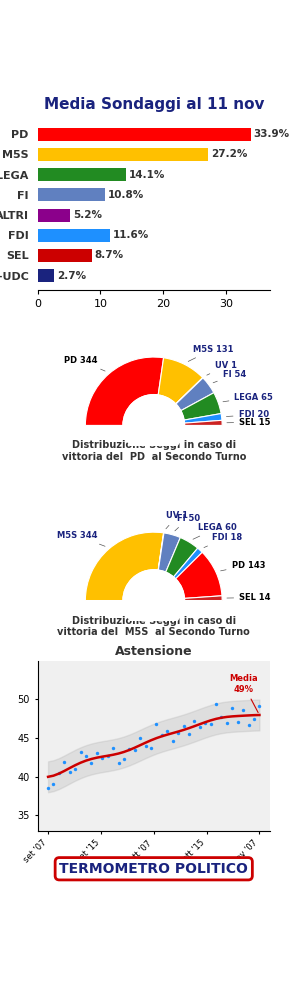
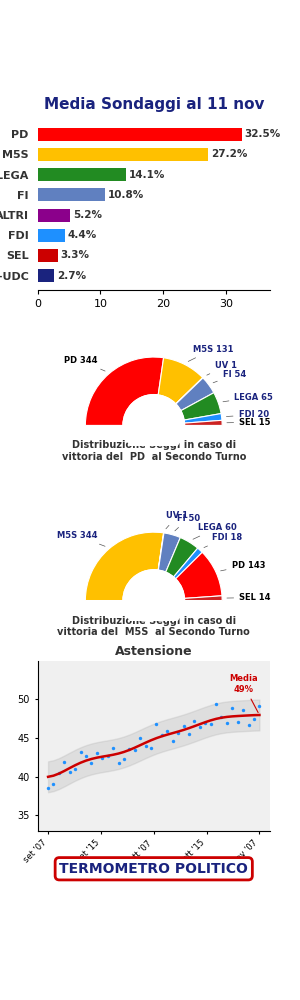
Media Sondaggi al 11 nov/PD: 33.9% -> 32.5%
Media Sondaggi al 11 nov/FDI: 11.6% -> 4.4%
Media Sondaggi al 11 nov/SEL: 8.7% -> 3.3%
